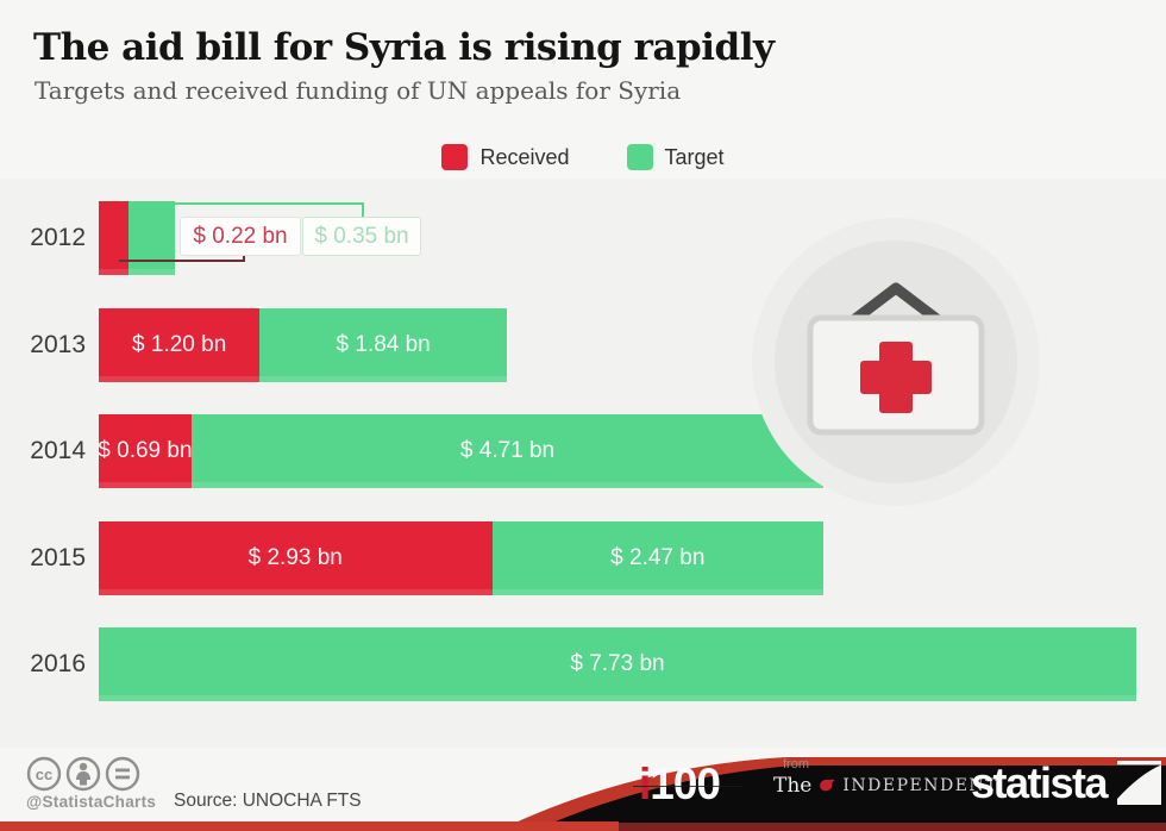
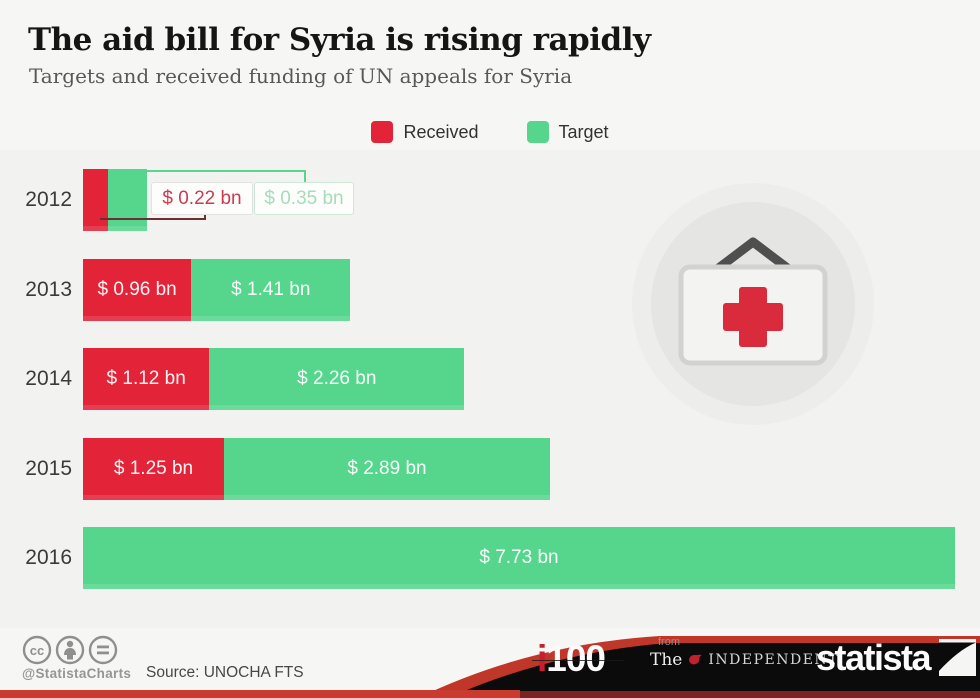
Received/2013: 1.20 -> 0.96
Target/2013: 1.84 -> 1.41
Received/2014: 0.69 -> 1.12
Target/2014: 4.71 -> 2.26
Received/2015: 2.93 -> 1.25
Target/2015: 2.47 -> 2.89
